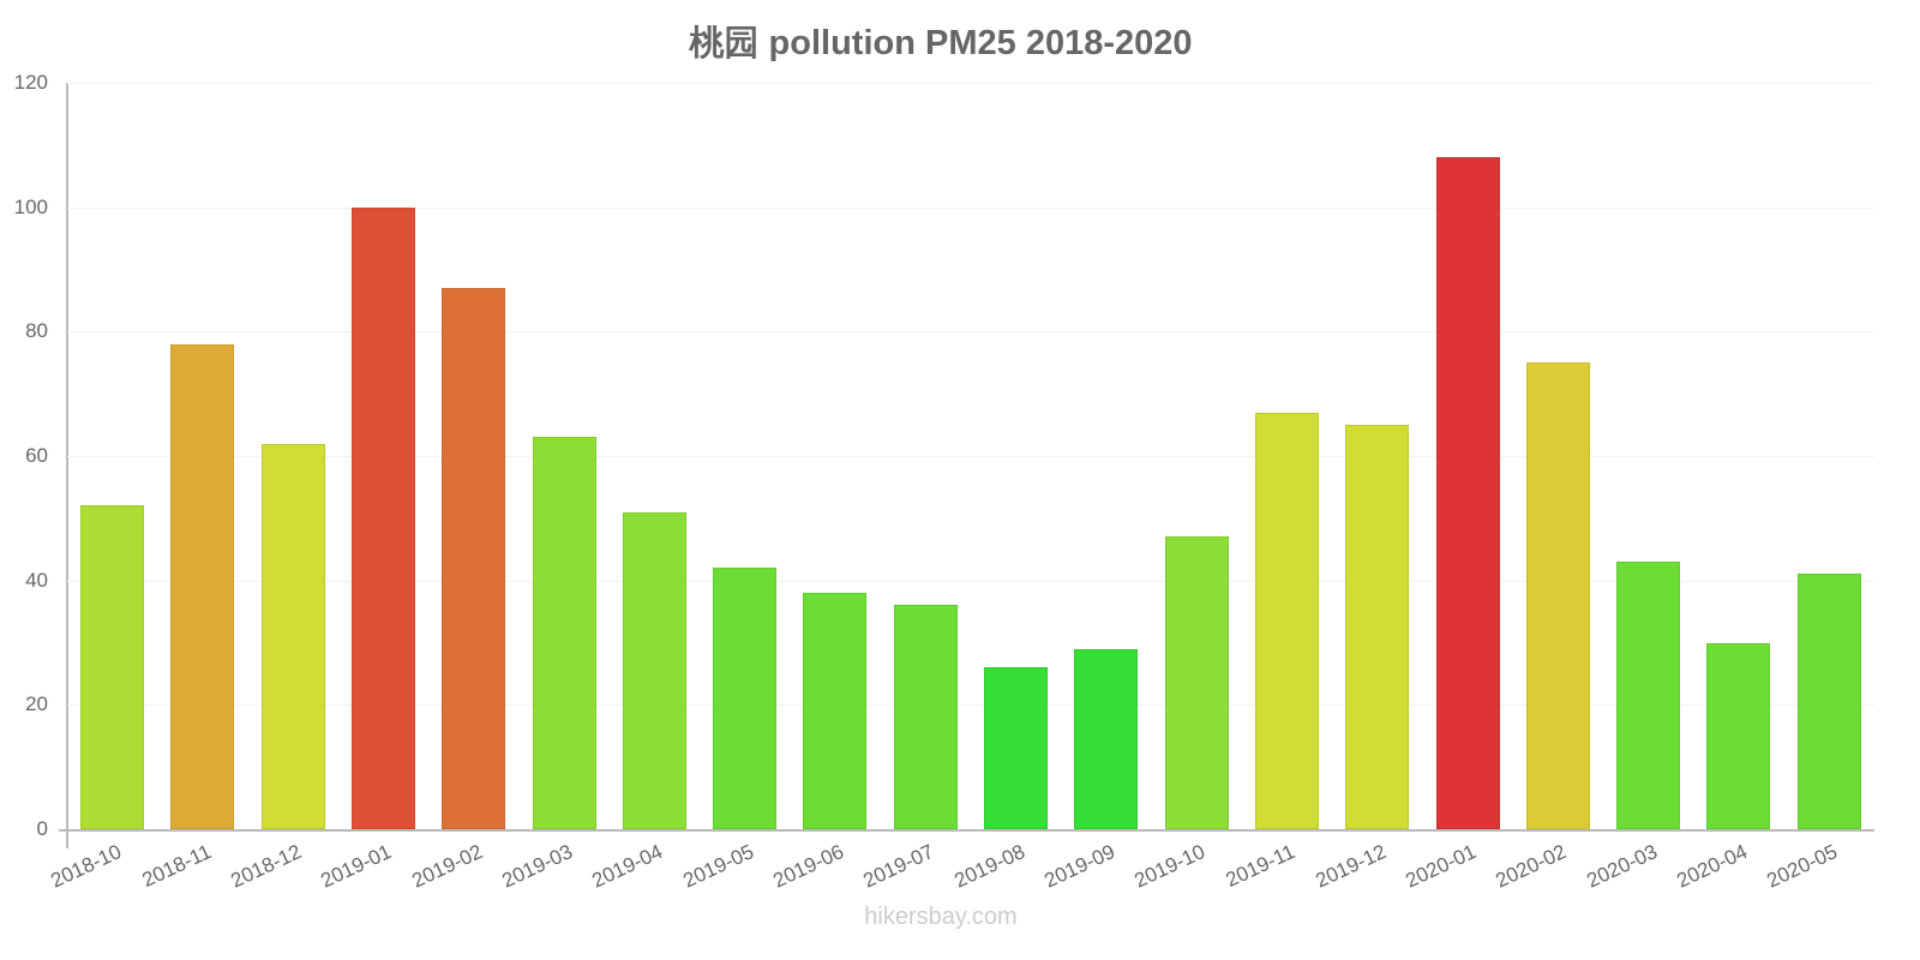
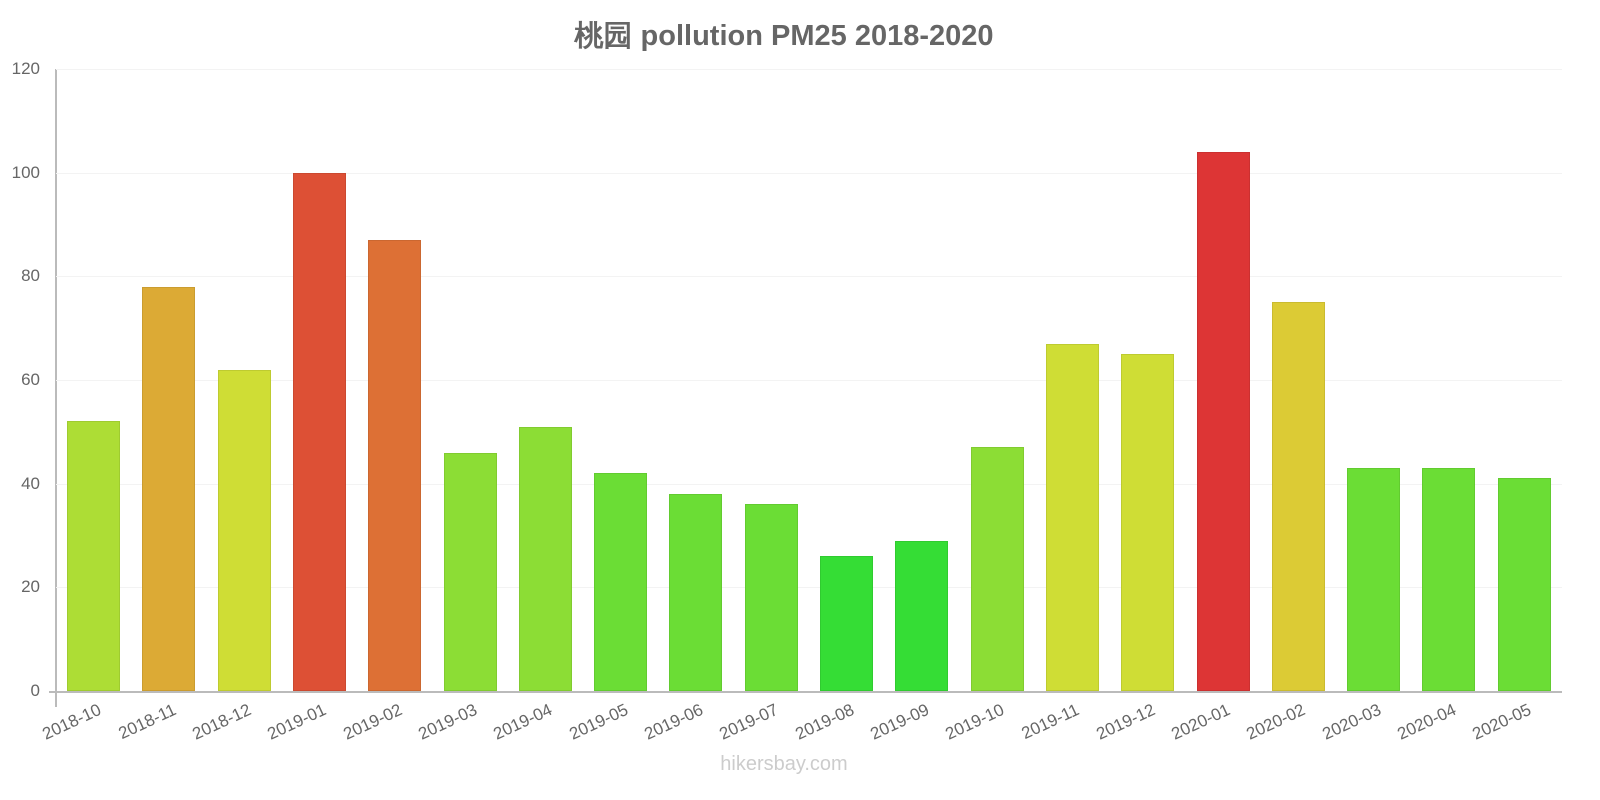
2019-03: 63 -> 46
2020-01: 108 -> 104
2020-04: 30 -> 43
